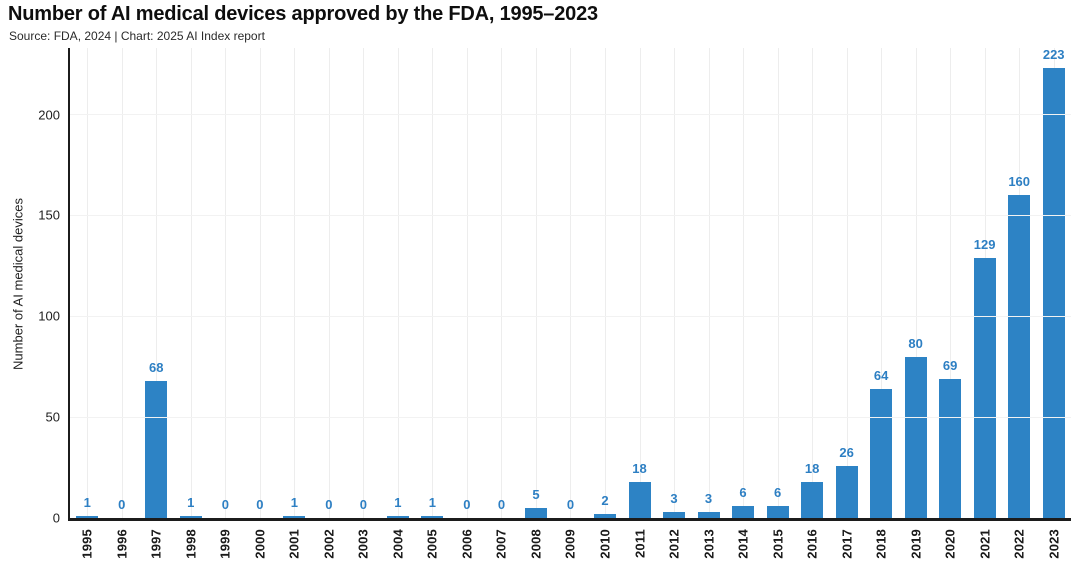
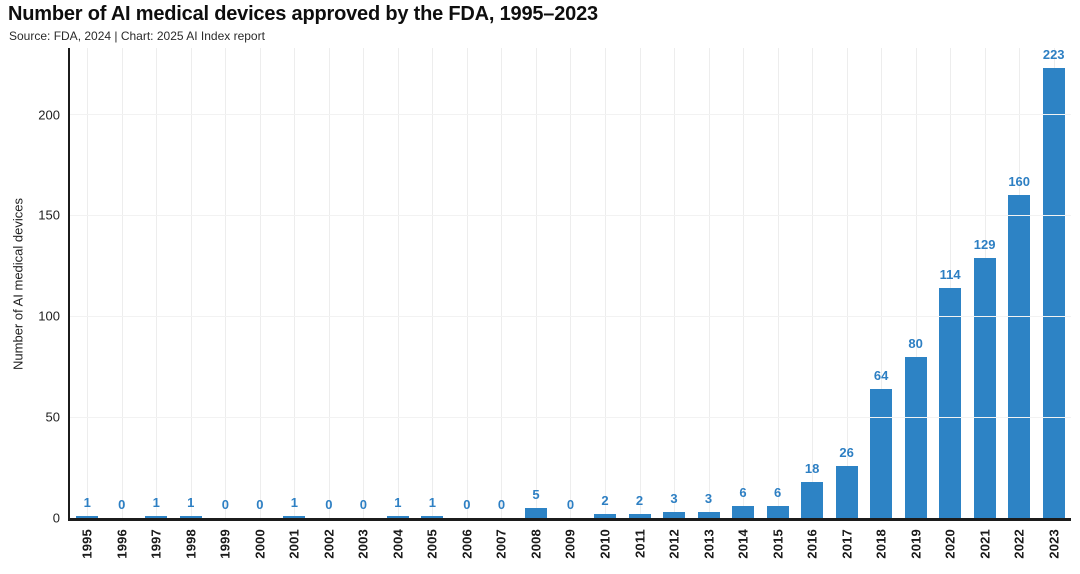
1997: 68 -> 1
2011: 18 -> 2
2020: 69 -> 114
